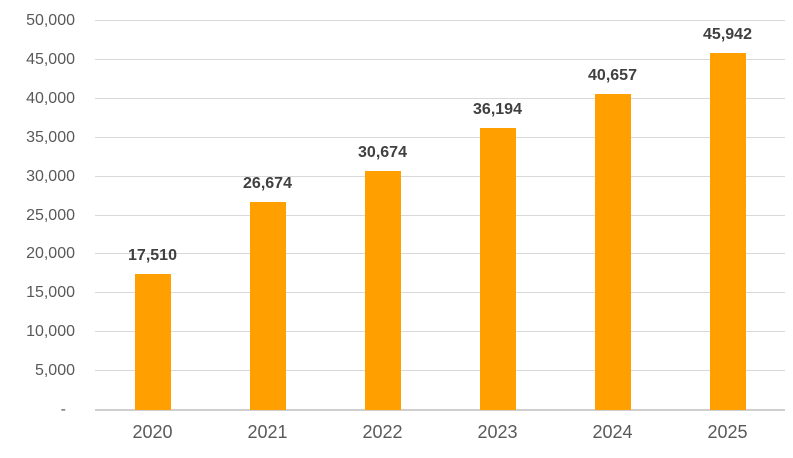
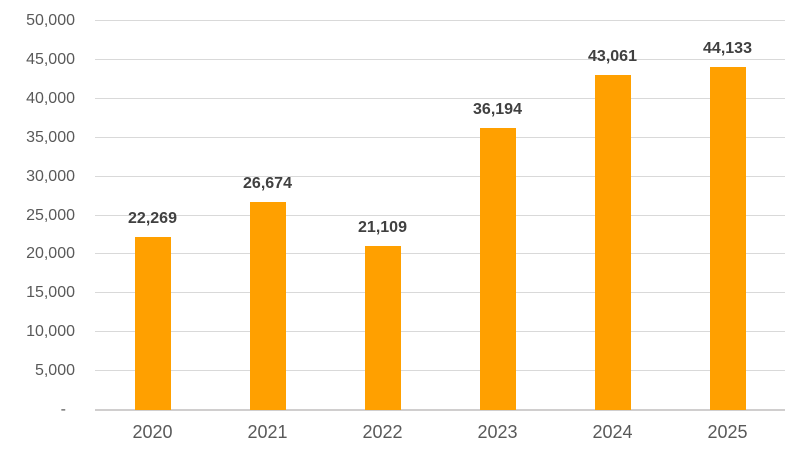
2020: 17,510 -> 22,269
2022: 30,674 -> 21,109
2024: 40,657 -> 43,061
2025: 45,942 -> 44,133
